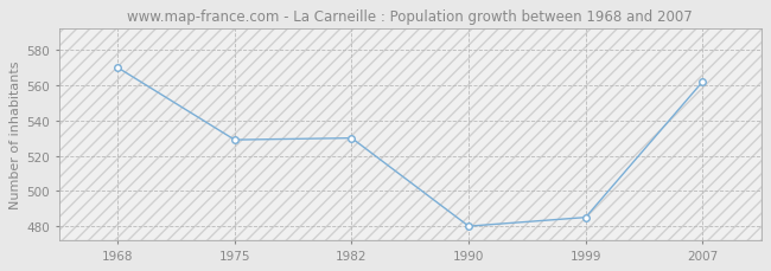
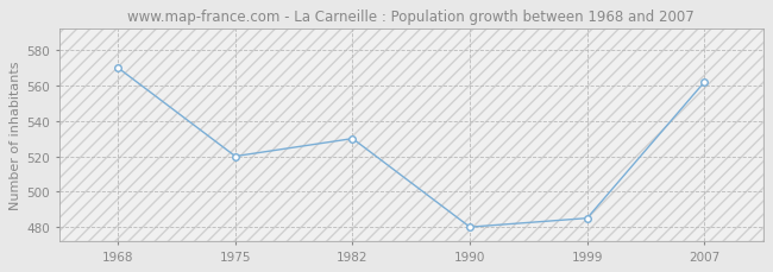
1975: 529 -> 520
